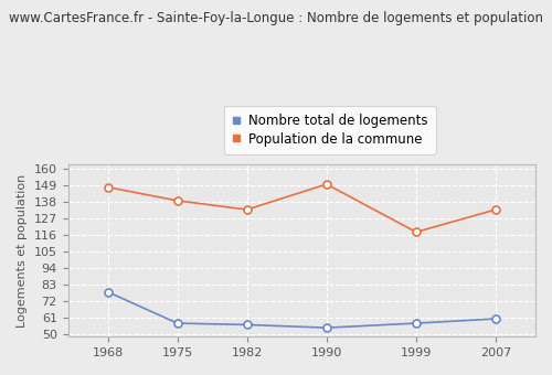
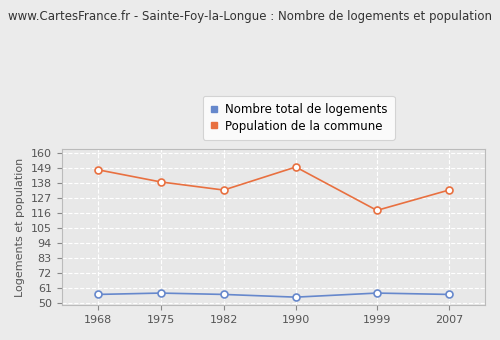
Nombre total de logements/1968: 78 -> 56
Nombre total de logements/2007: 60 -> 56
